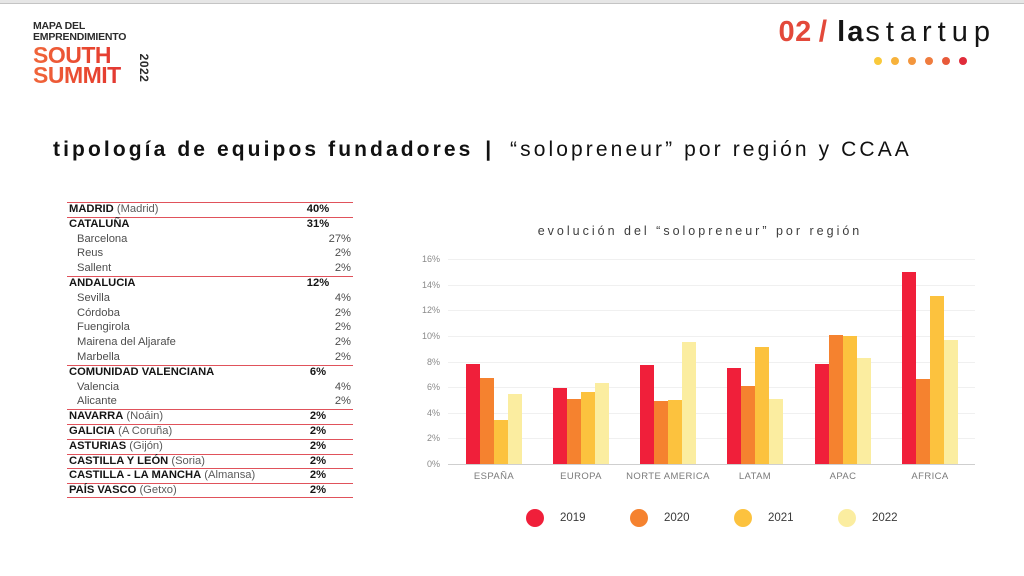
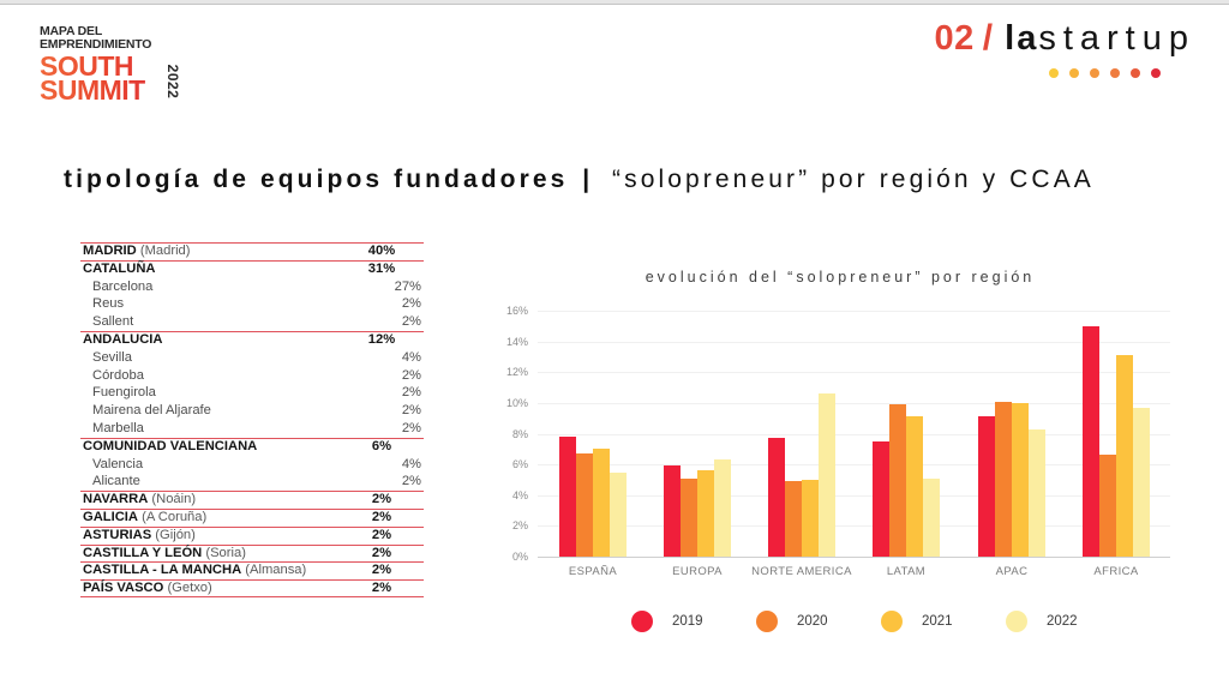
2021/ESPAÑA: 3.4% -> 7.0%
2022/NORTE AMERICA: 9.5% -> 10.6%
2020/LATAM: 6.1% -> 9.9%
2019/APAC: 7.8% -> 9.1%
